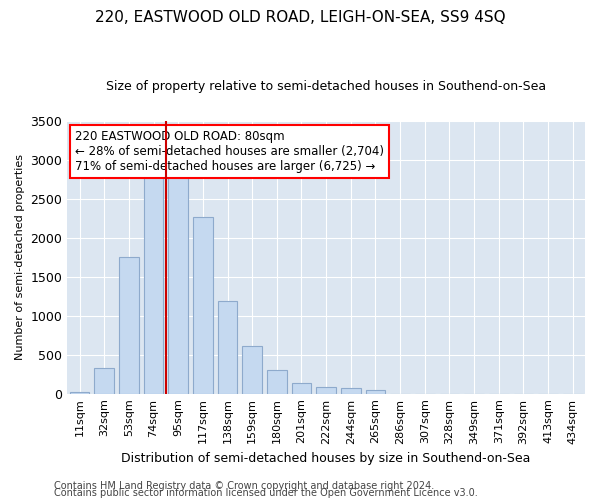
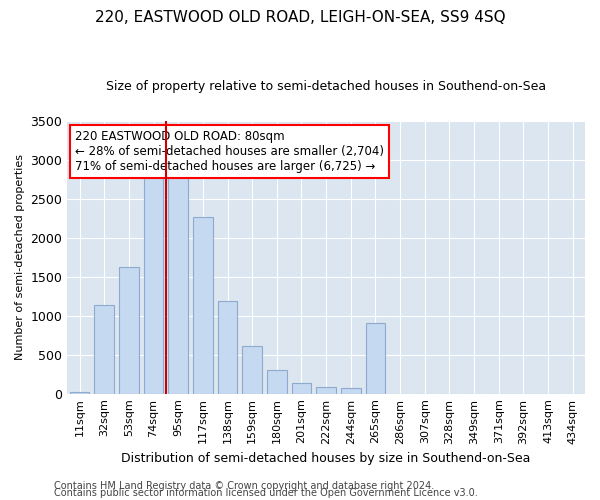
32sqm: 330 -> 1140
53sqm: 1750 -> 1620
265sqm: 40 -> 900
